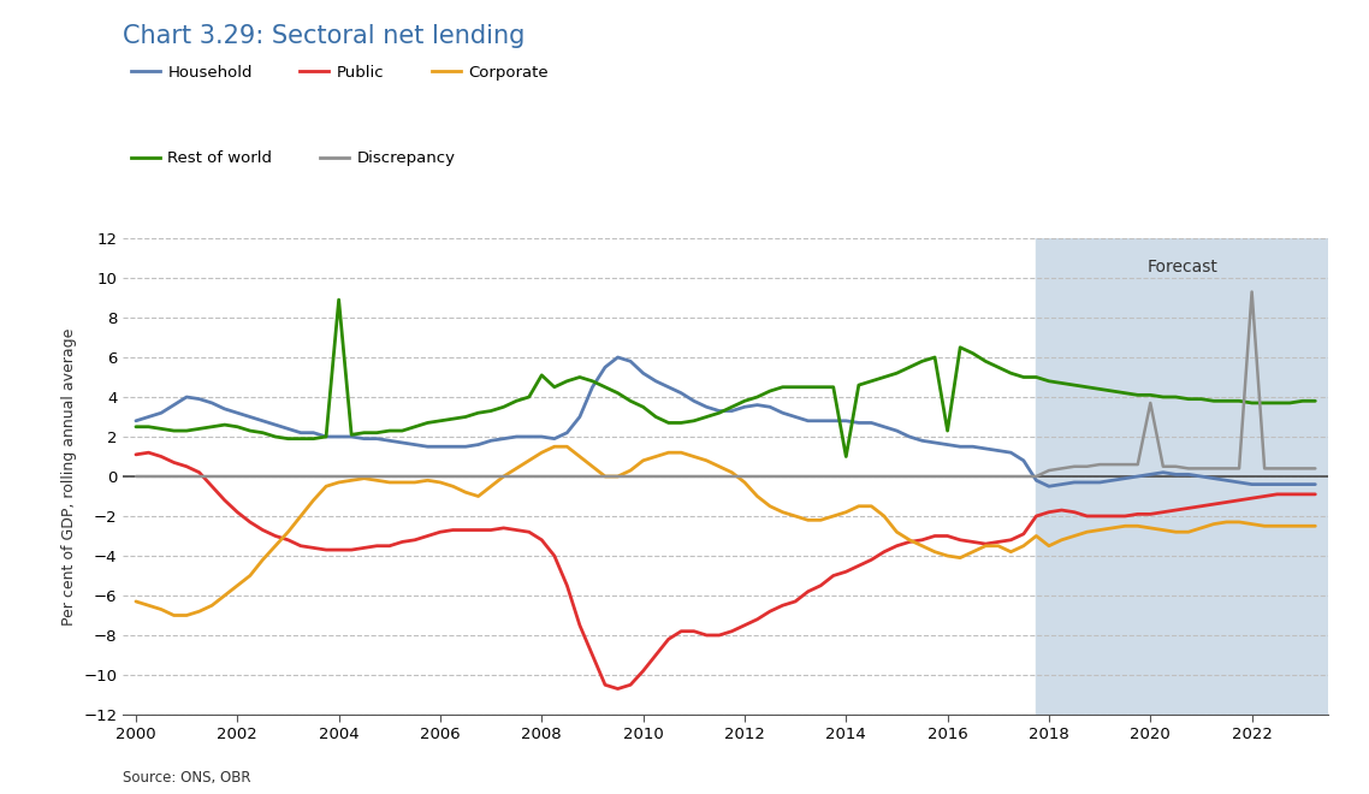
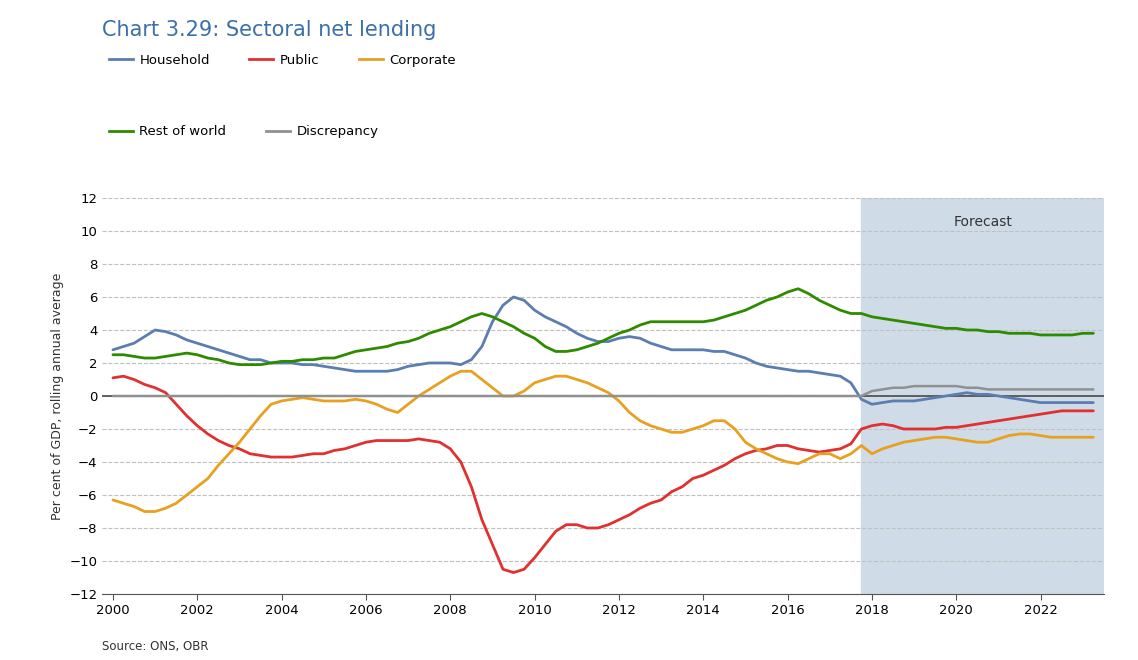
Rest of world/2004: 8.9 -> 2.1
Rest of world/2008: 5.1 -> 4.2
Rest of world/2014: 1.0 -> 4.5
Rest of world/2016: 2.3 -> 6.3
Discrepancy/2020: 3.7 -> 0.6
Discrepancy/2022: 9.3 -> 0.4
